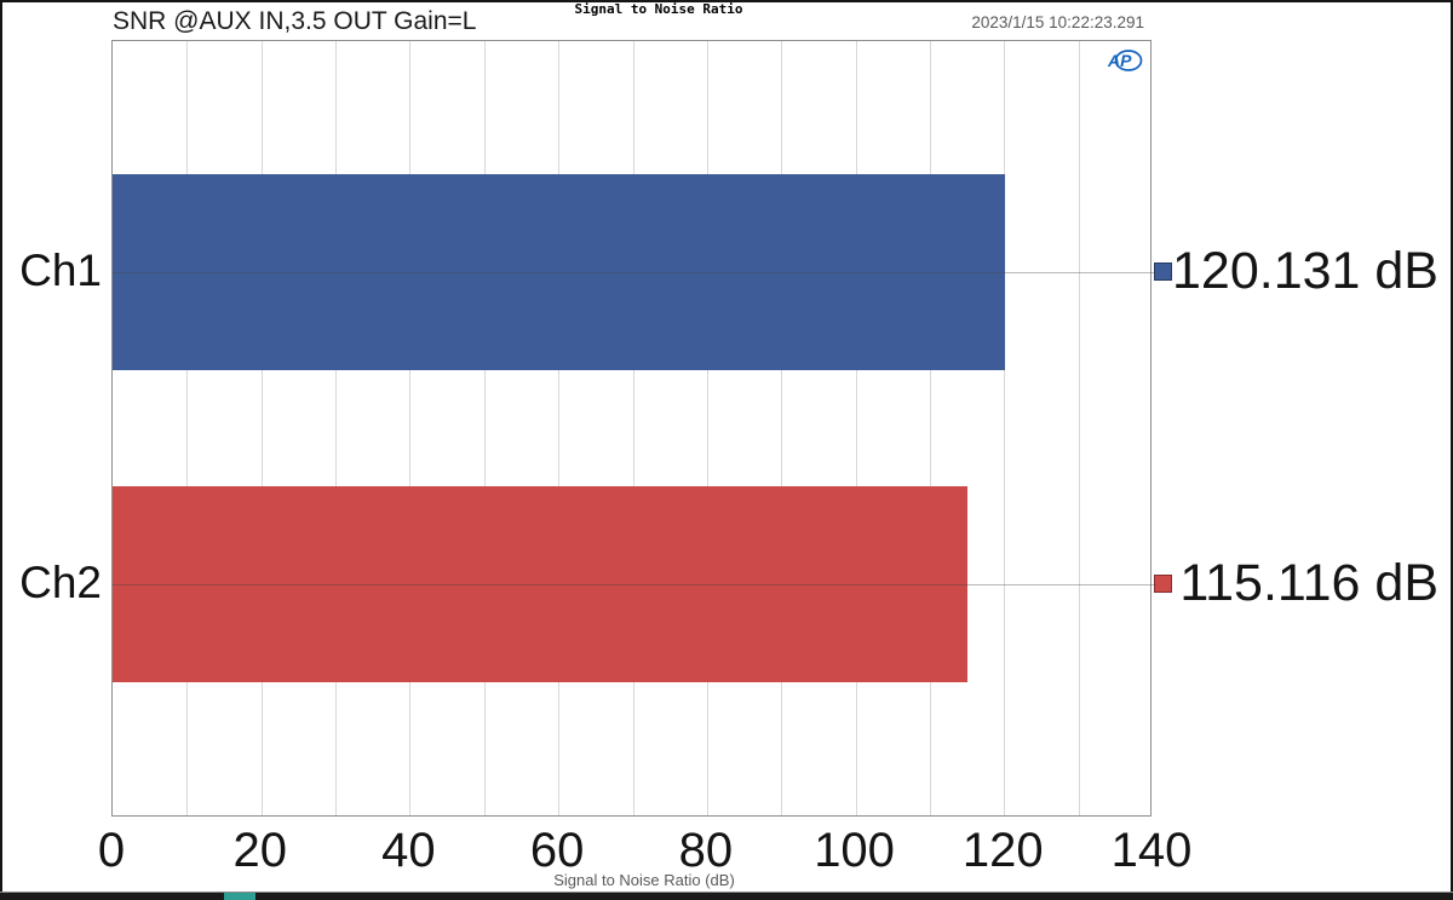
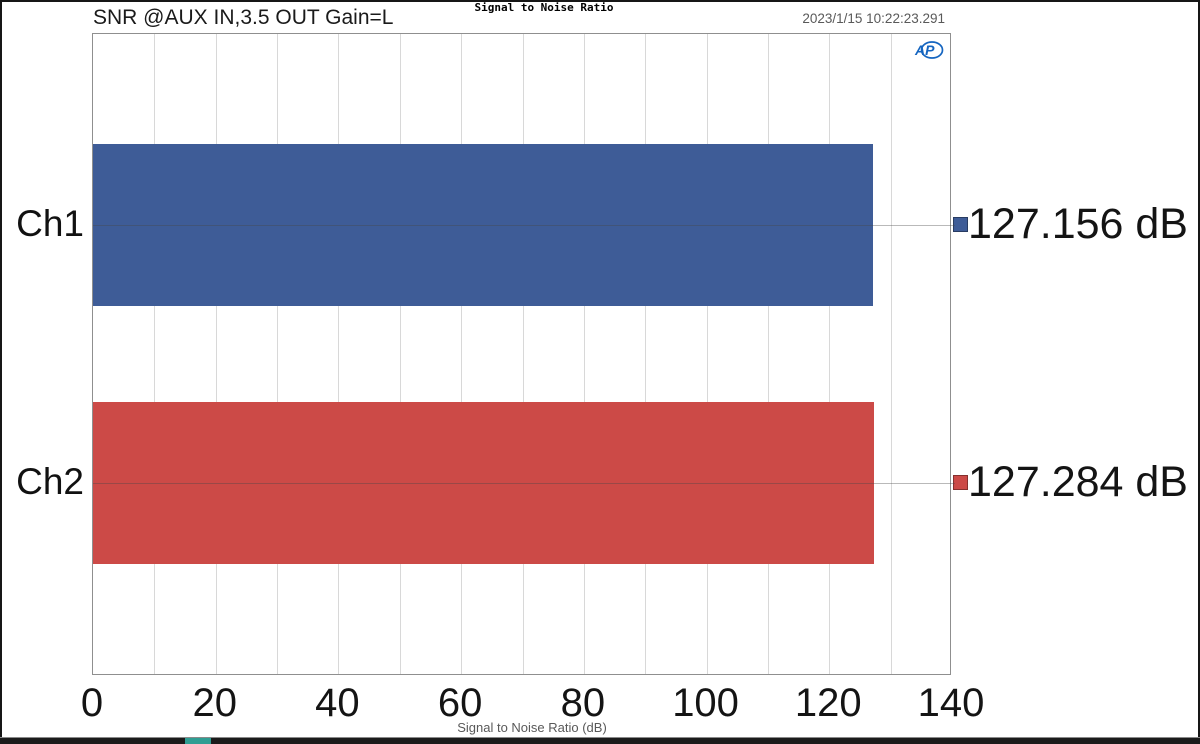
Ch1: 120.131 -> 127.156
Ch2: 115.116 -> 127.284
